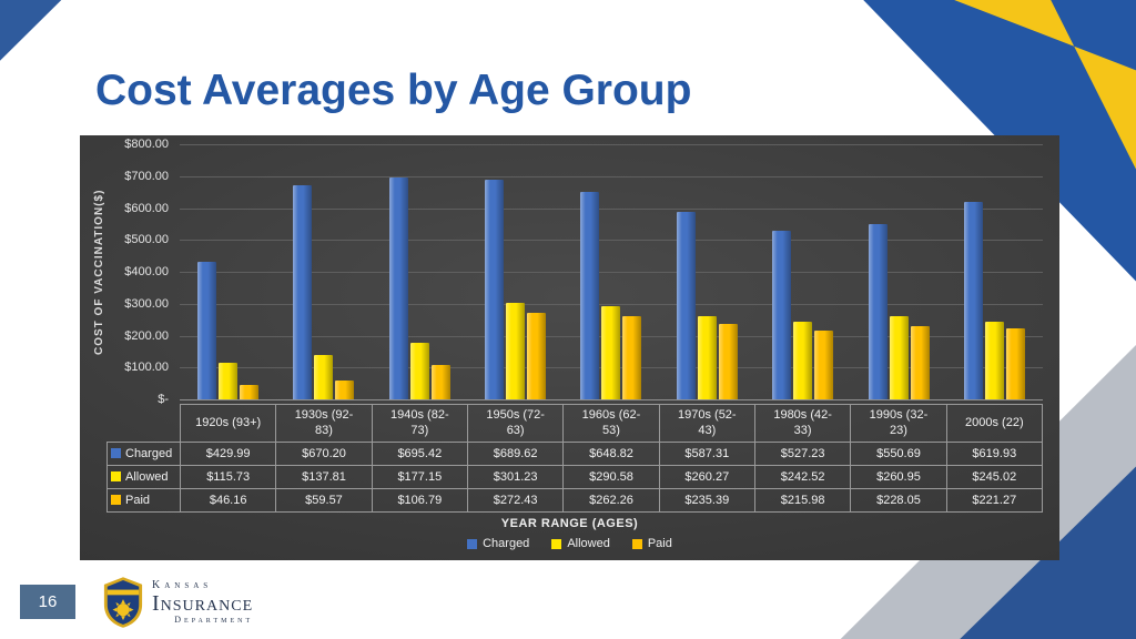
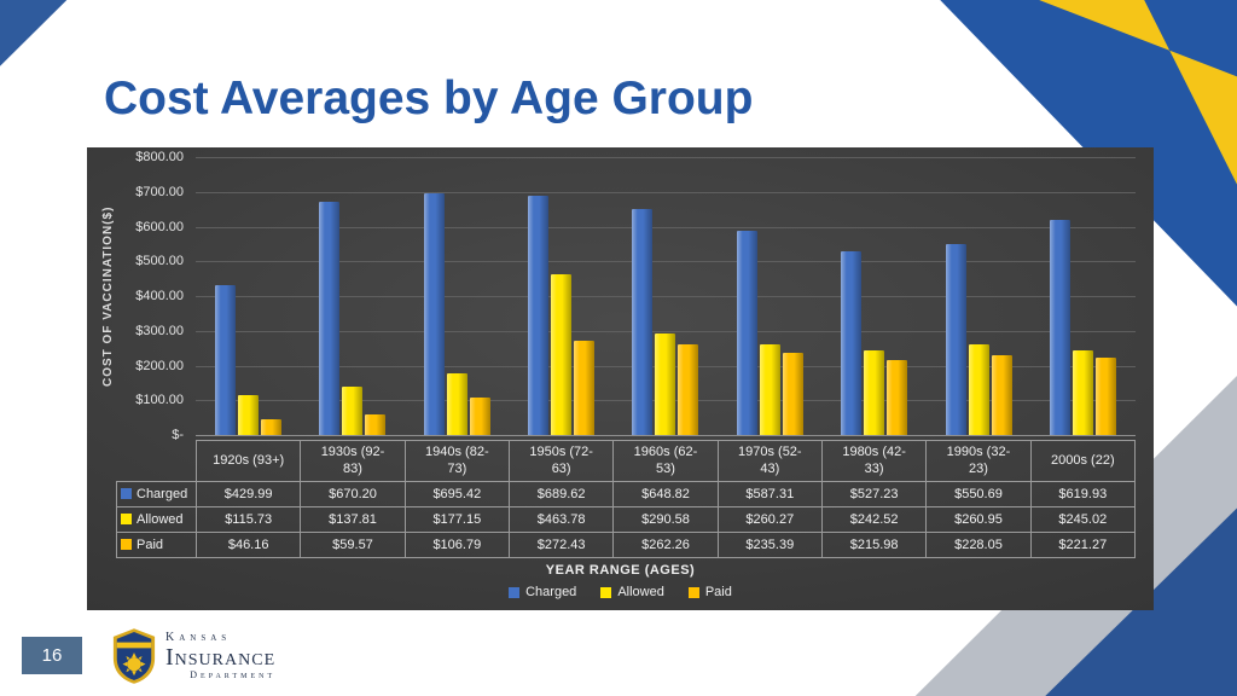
Allowed/1950s (72-63): $301.23 -> $463.78
